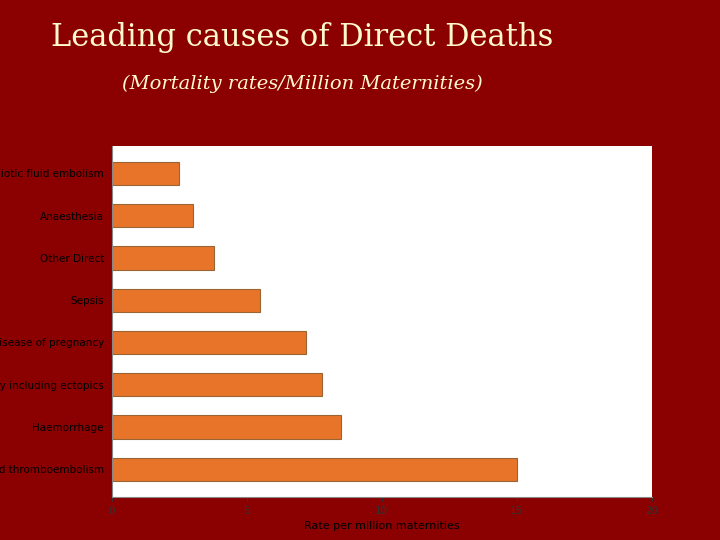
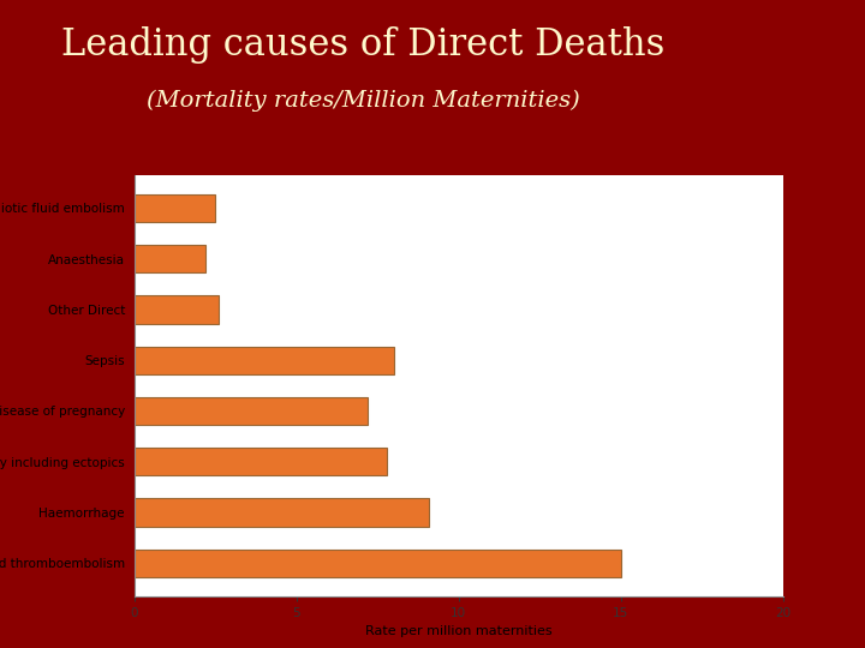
Anaesthesia: 3.0 -> 2.2
Other Direct: 3.8 -> 2.6
Sepsis: 5.5 -> 8.0
Haemorrhage: 8.5 -> 9.1
